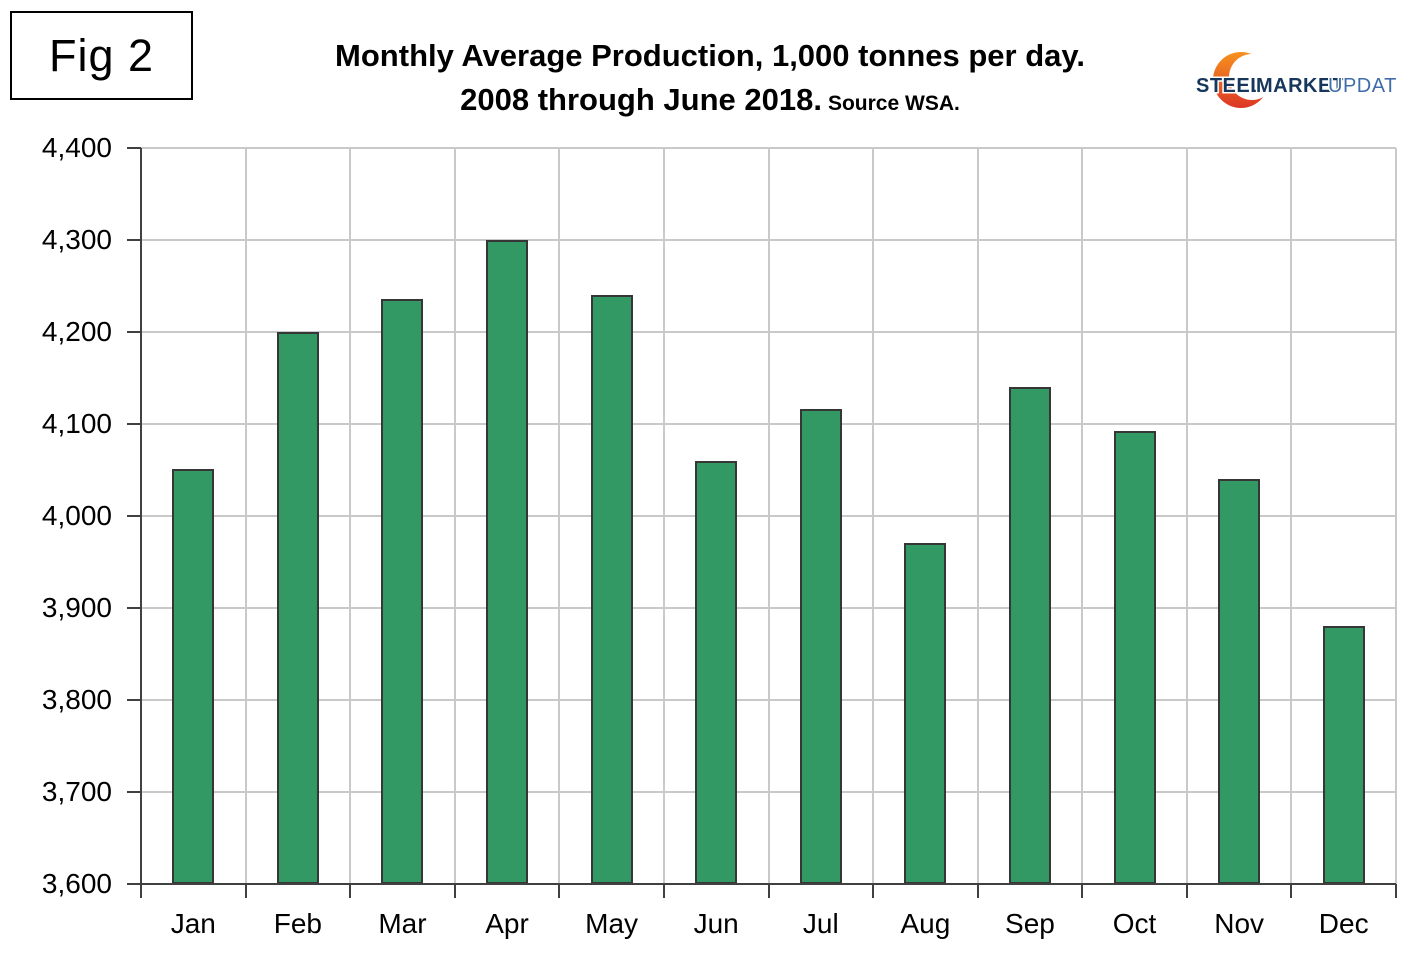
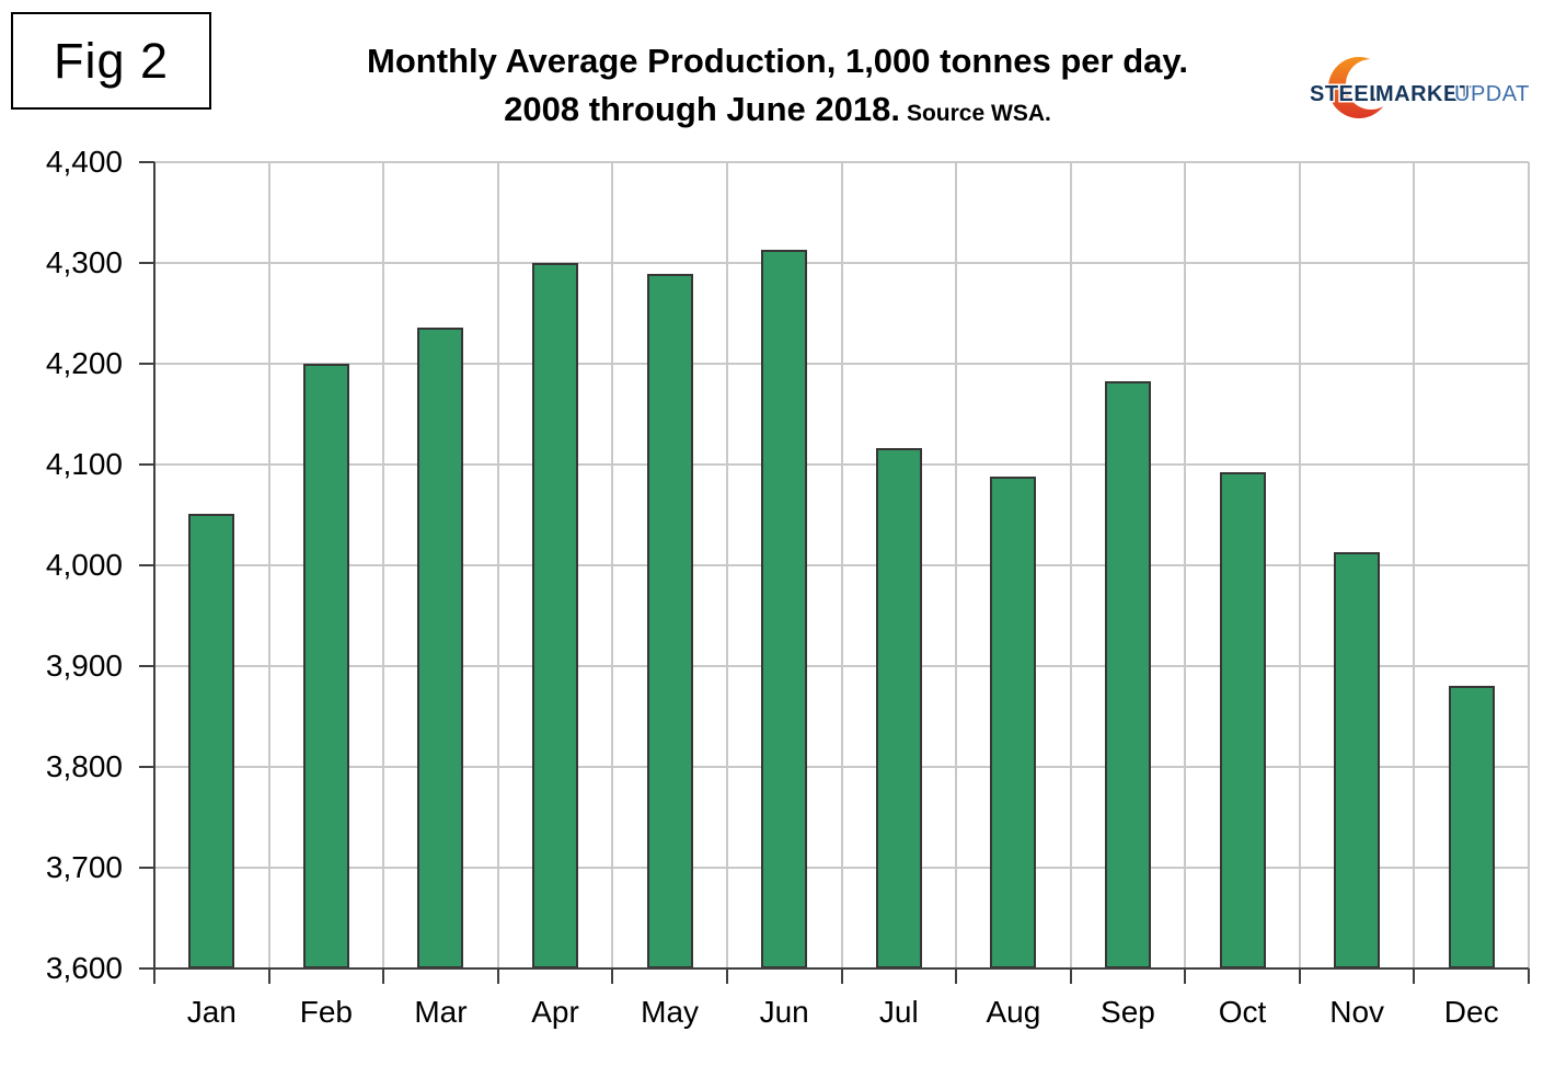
May: 4240 -> 4290
Jun: 4060 -> 4310
Aug: 3970 -> 4090
Sep: 4140 -> 4180
Nov: 4040 -> 4010
